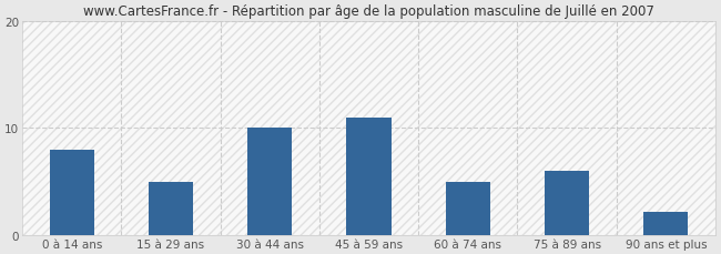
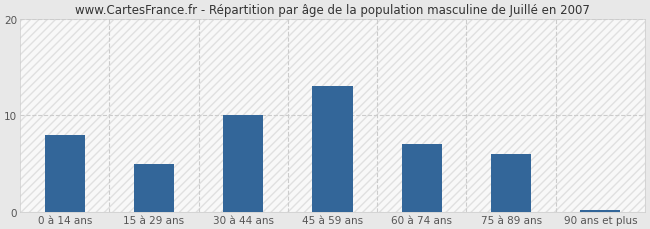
45 à 59 ans: 11.0 -> 13.0
60 à 74 ans: 5.0 -> 7.0
90 ans et plus: 2.2 -> 0.2
